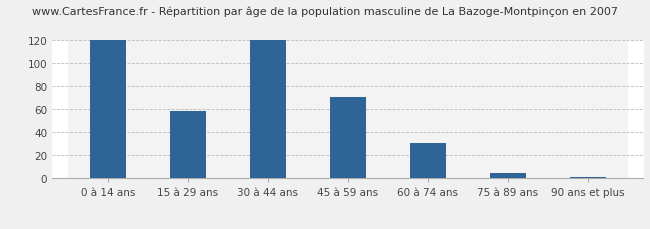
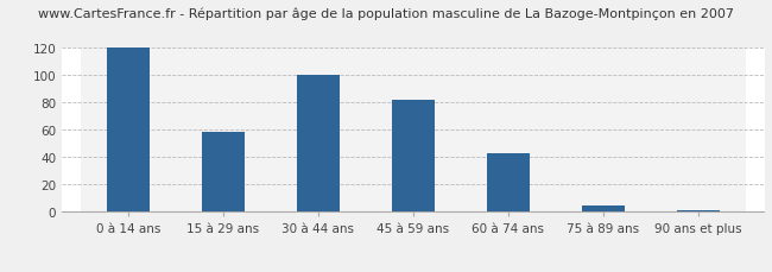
30 à 44 ans: 120 -> 100
45 à 59 ans: 71 -> 82
60 à 74 ans: 31 -> 43
